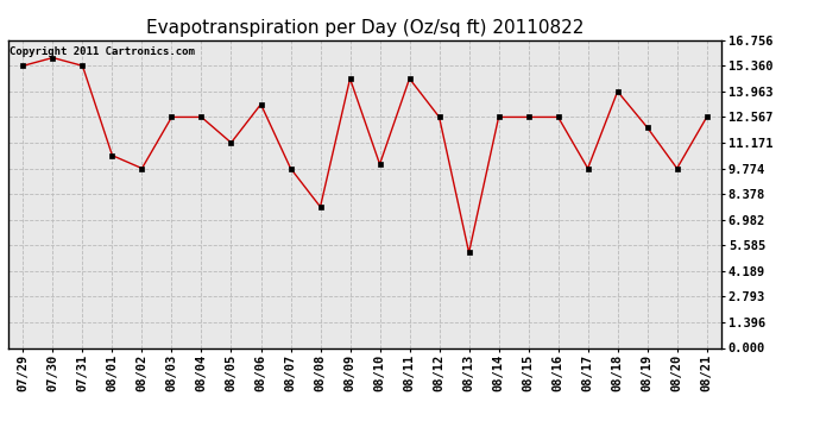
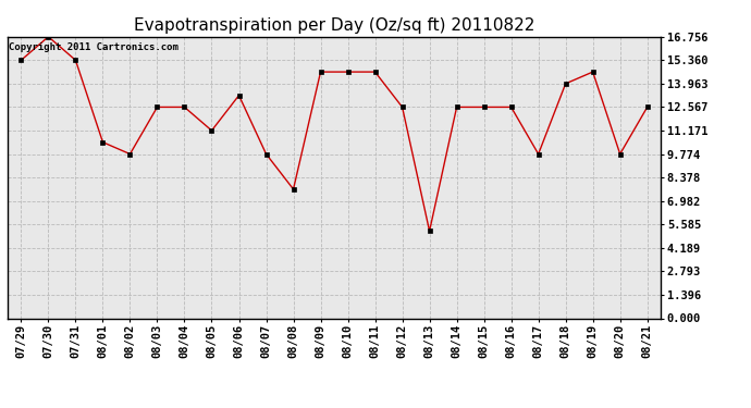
07/30: 15.8 -> 16.8
08/10: 10.0 -> 14.7
08/19: 12.0 -> 14.7
